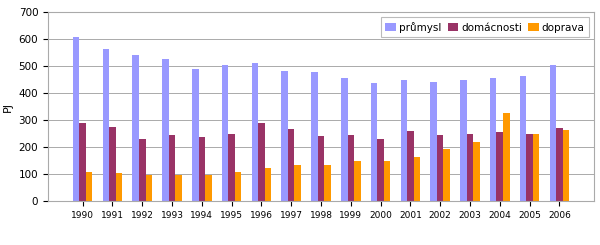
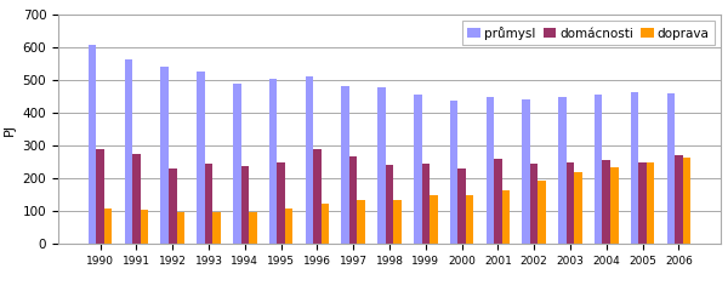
doprava/2004: 325 -> 232
průmysl/2006: 505 -> 460
